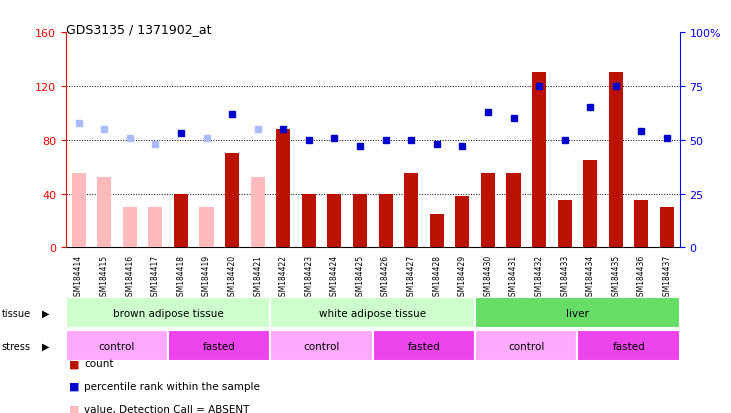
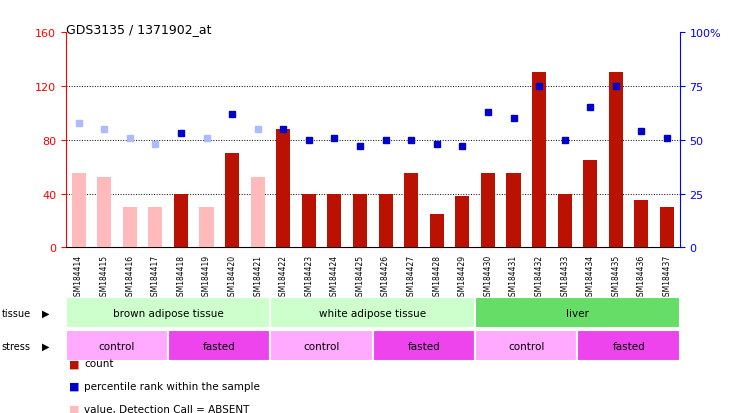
GSM184433: 35 -> 40
